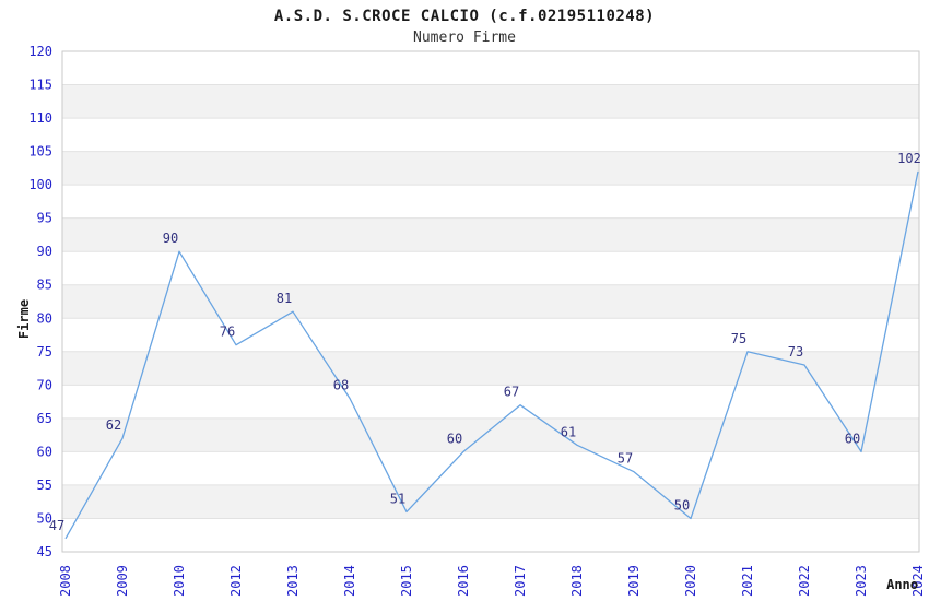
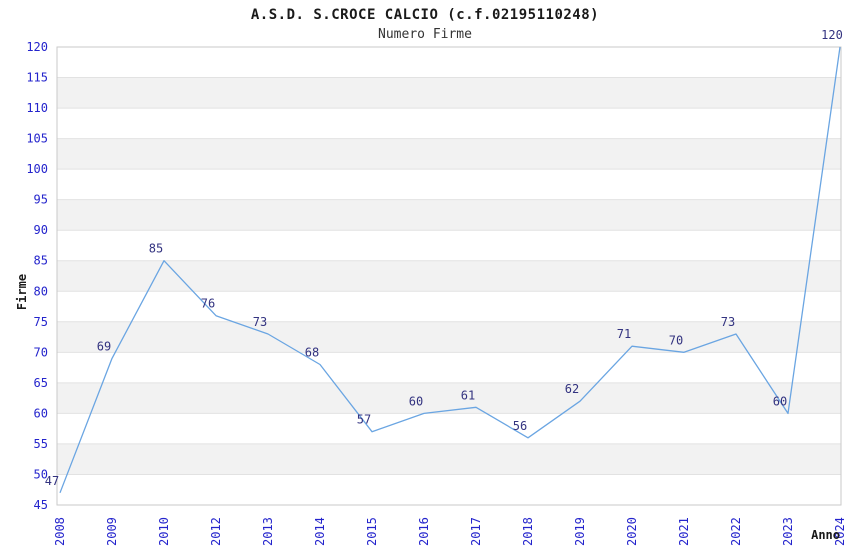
2009: 62 -> 69
2010: 90 -> 85
2013: 81 -> 73
2015: 51 -> 57
2017: 67 -> 61
2018: 61 -> 56
2019: 57 -> 62
2020: 50 -> 71
2021: 75 -> 70
2024: 102 -> 120
